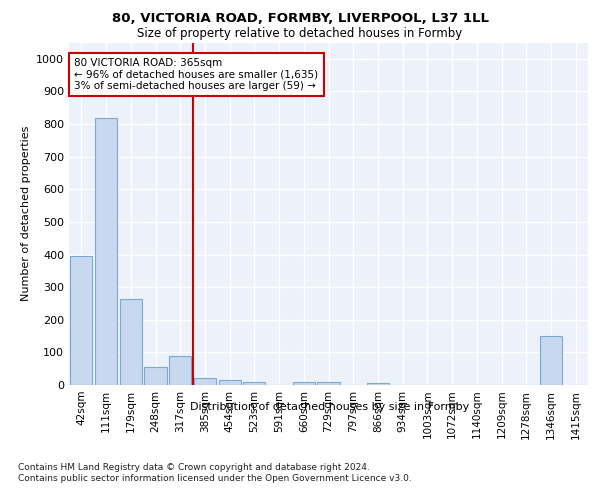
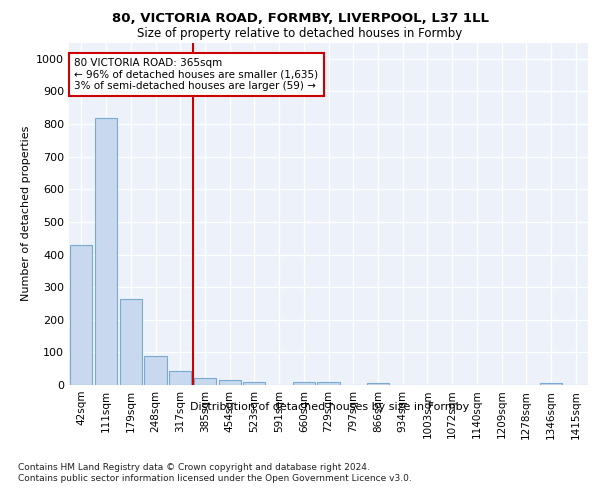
42sqm: 395 -> 430
248sqm: 55 -> 90
317sqm: 90 -> 43
1346sqm: 150 -> 5
